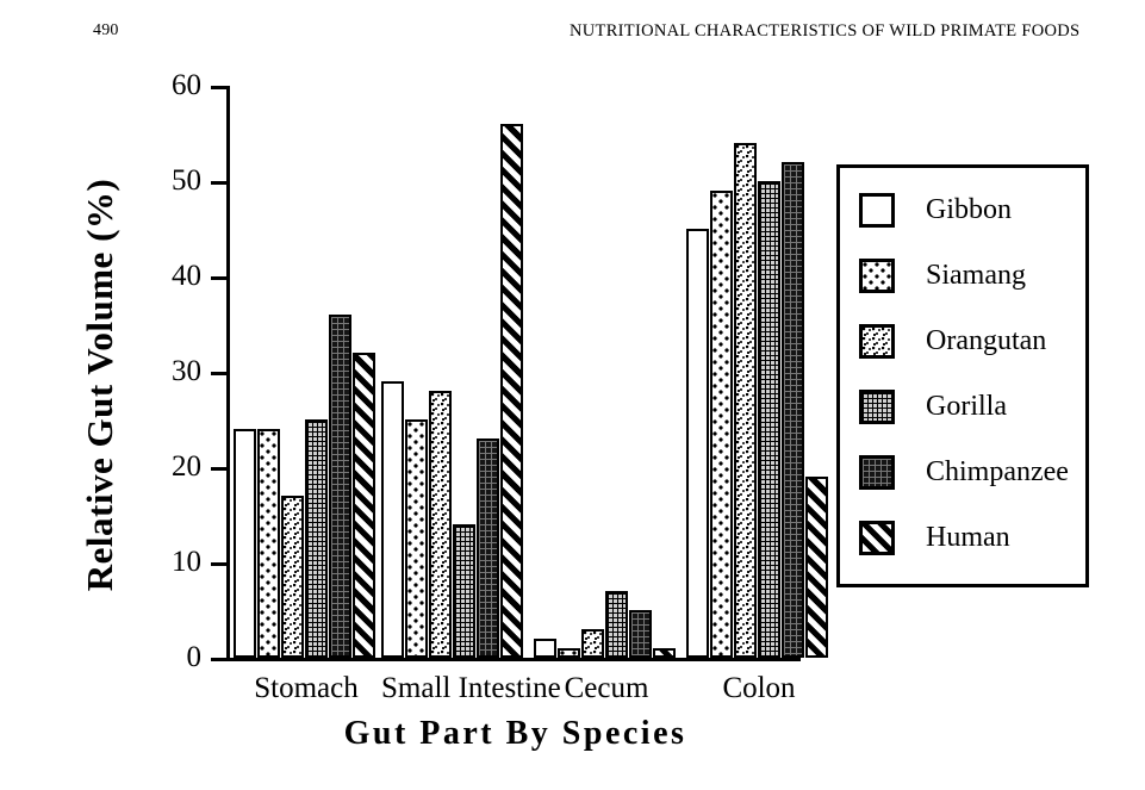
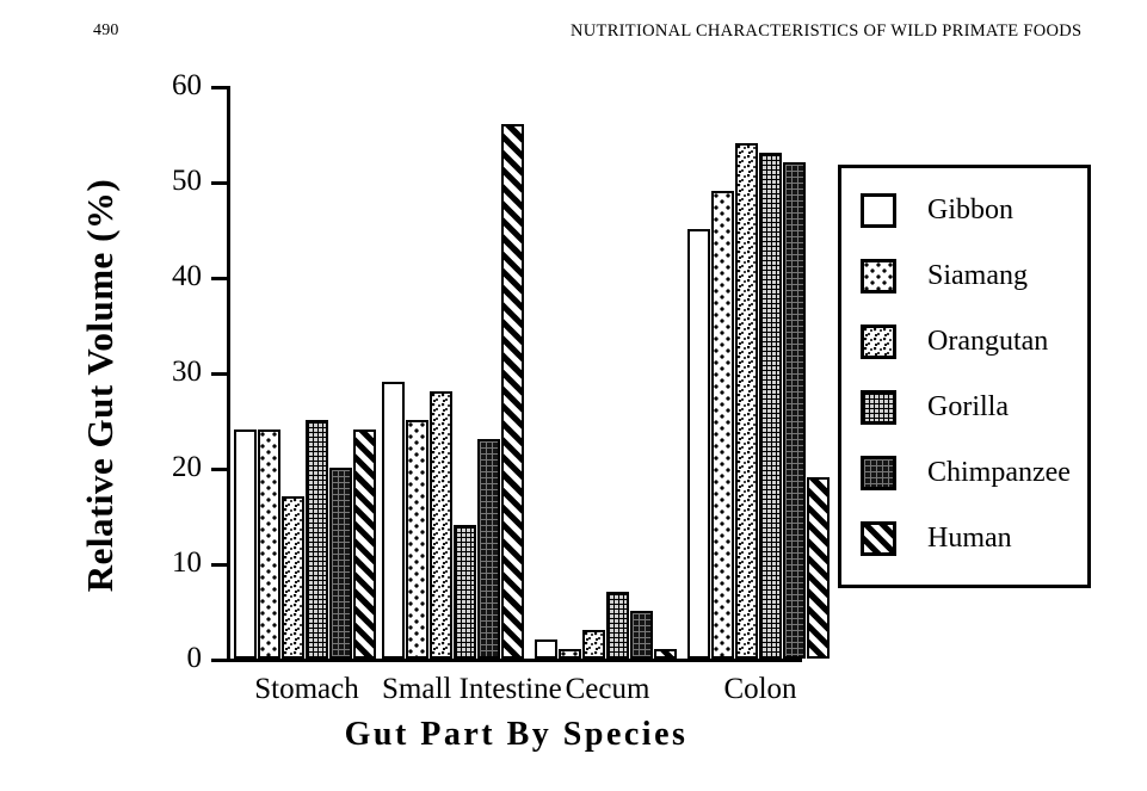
Chimpanzee/Stomach: 36 -> 20
Human/Stomach: 32 -> 24
Gorilla/Colon: 50 -> 53
